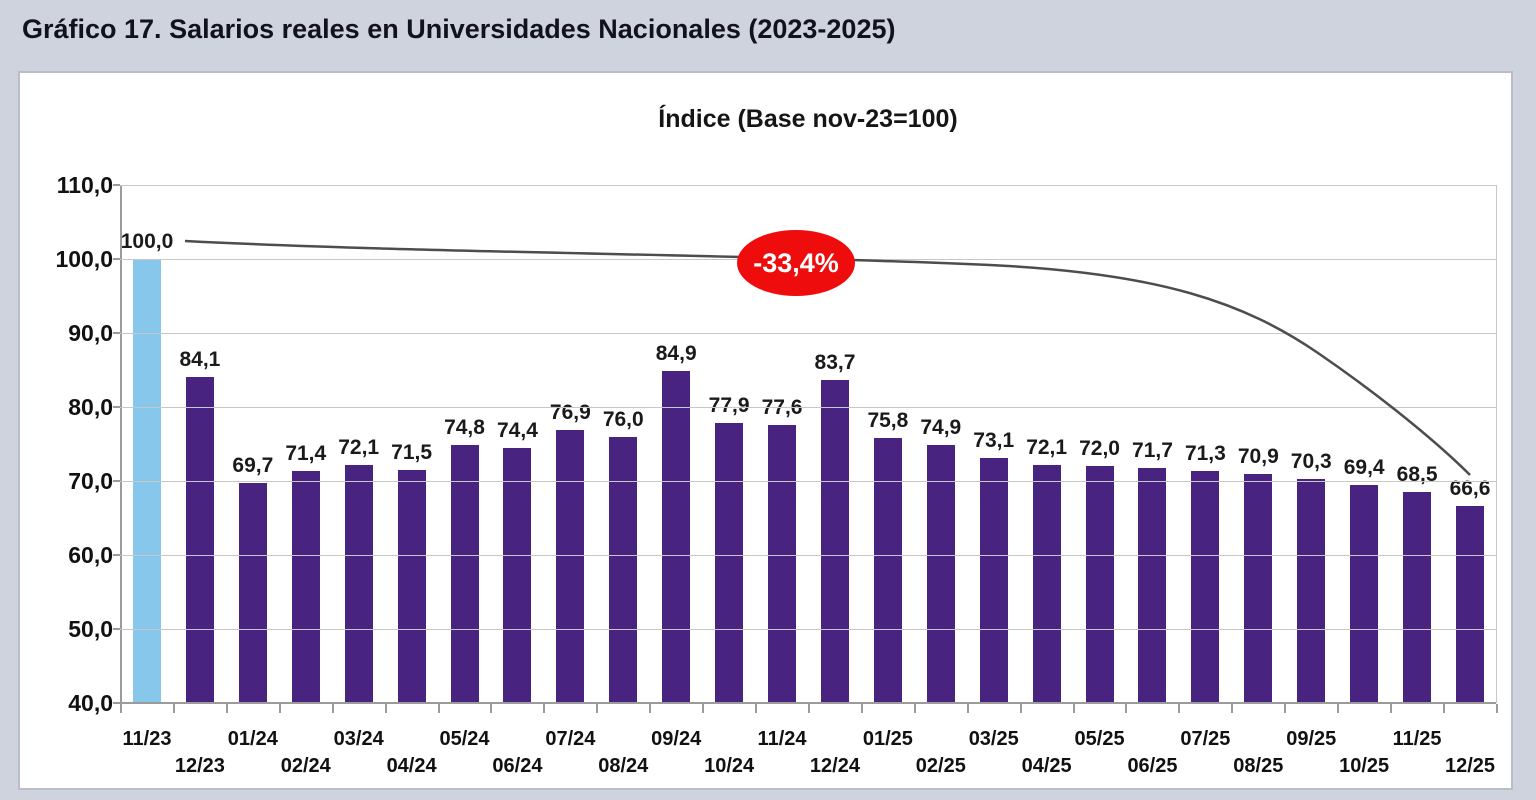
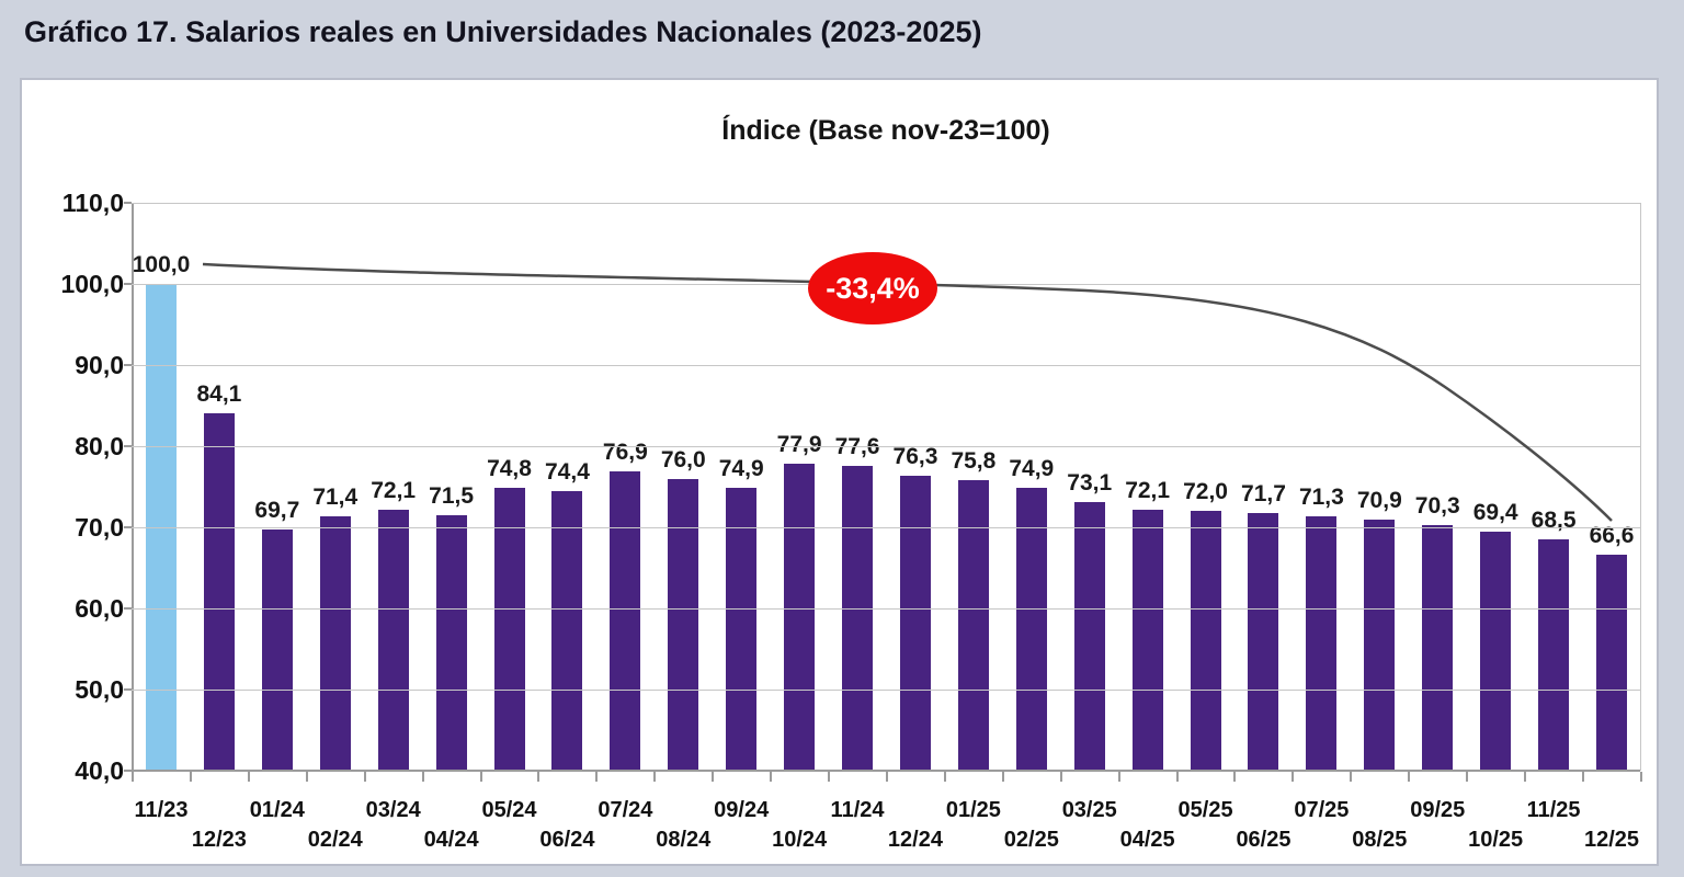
09/24: 84,9 -> 74,9
12/24: 83,7 -> 76,3
